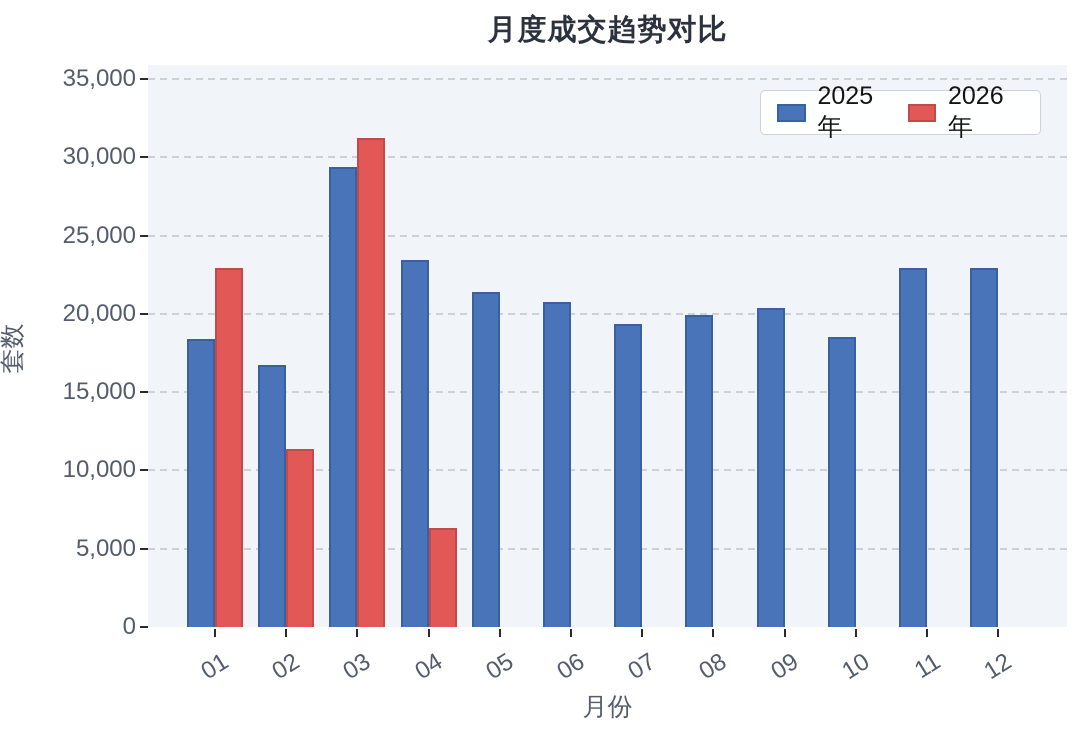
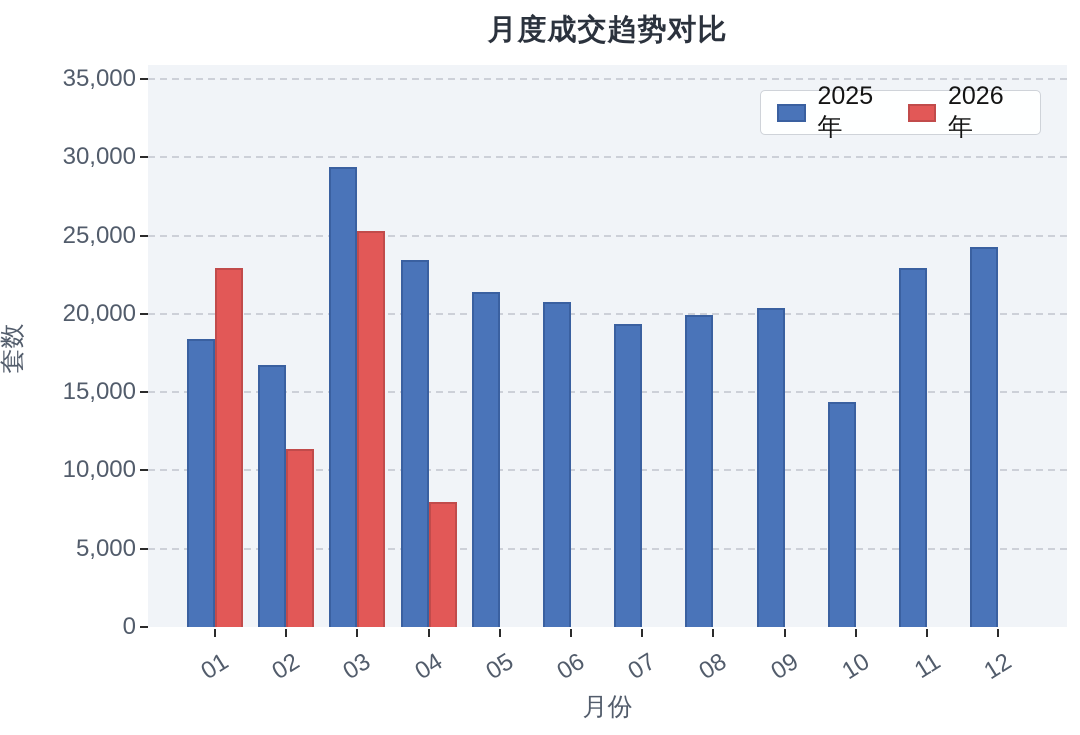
2026年/03: 31200 -> 25300
2026年/04: 6300 -> 8000
2025年/10: 18500 -> 14400
2025年/12: 23000 -> 24300
